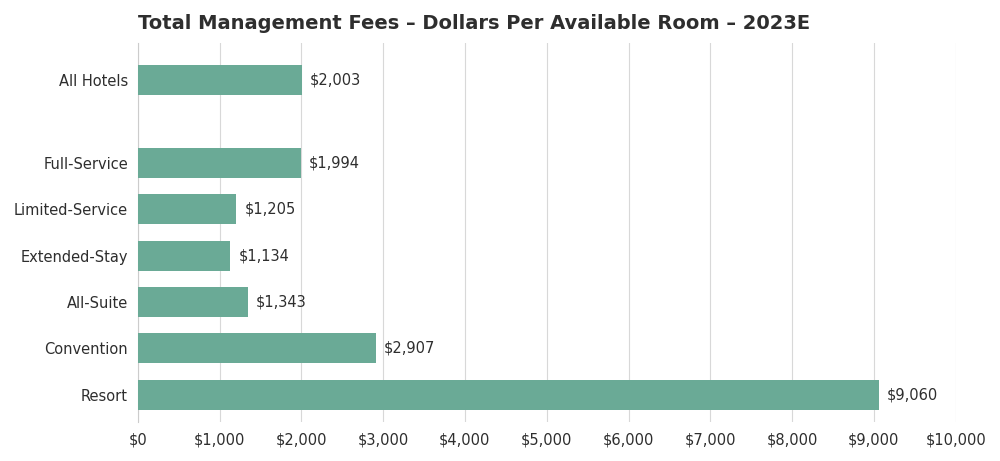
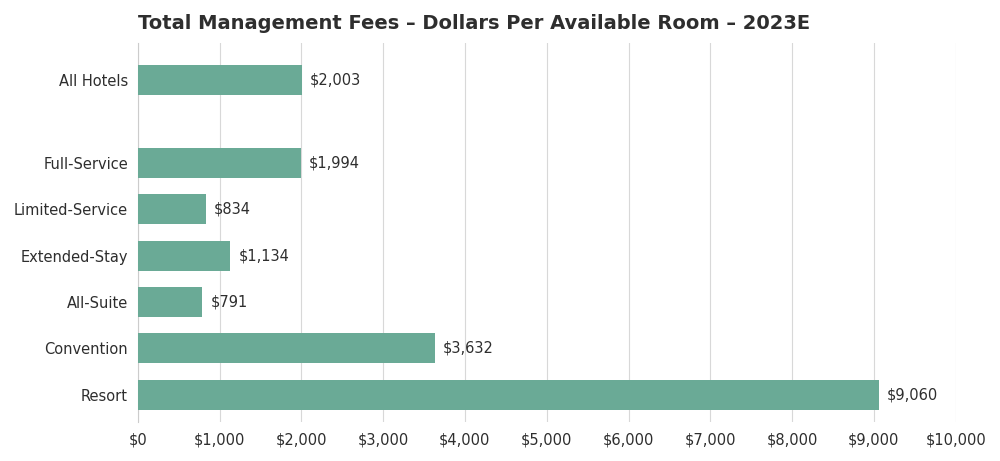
Limited-Service: $1,205 -> $834
All-Suite: $1,343 -> $791
Convention: $2,907 -> $3,632
